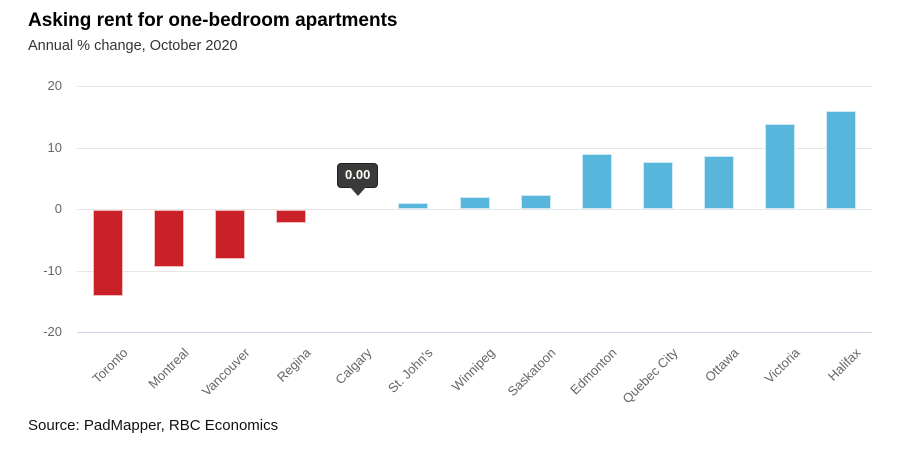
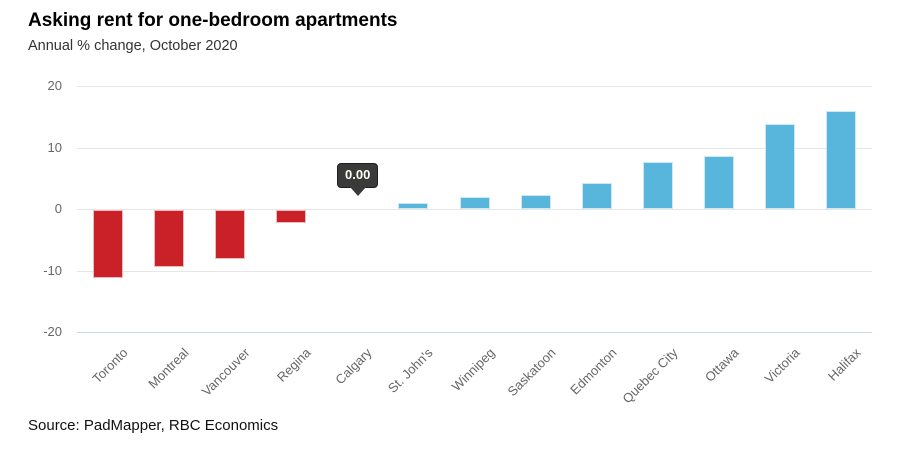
Toronto: -14 -> -11
Edmonton: 9 -> 4
